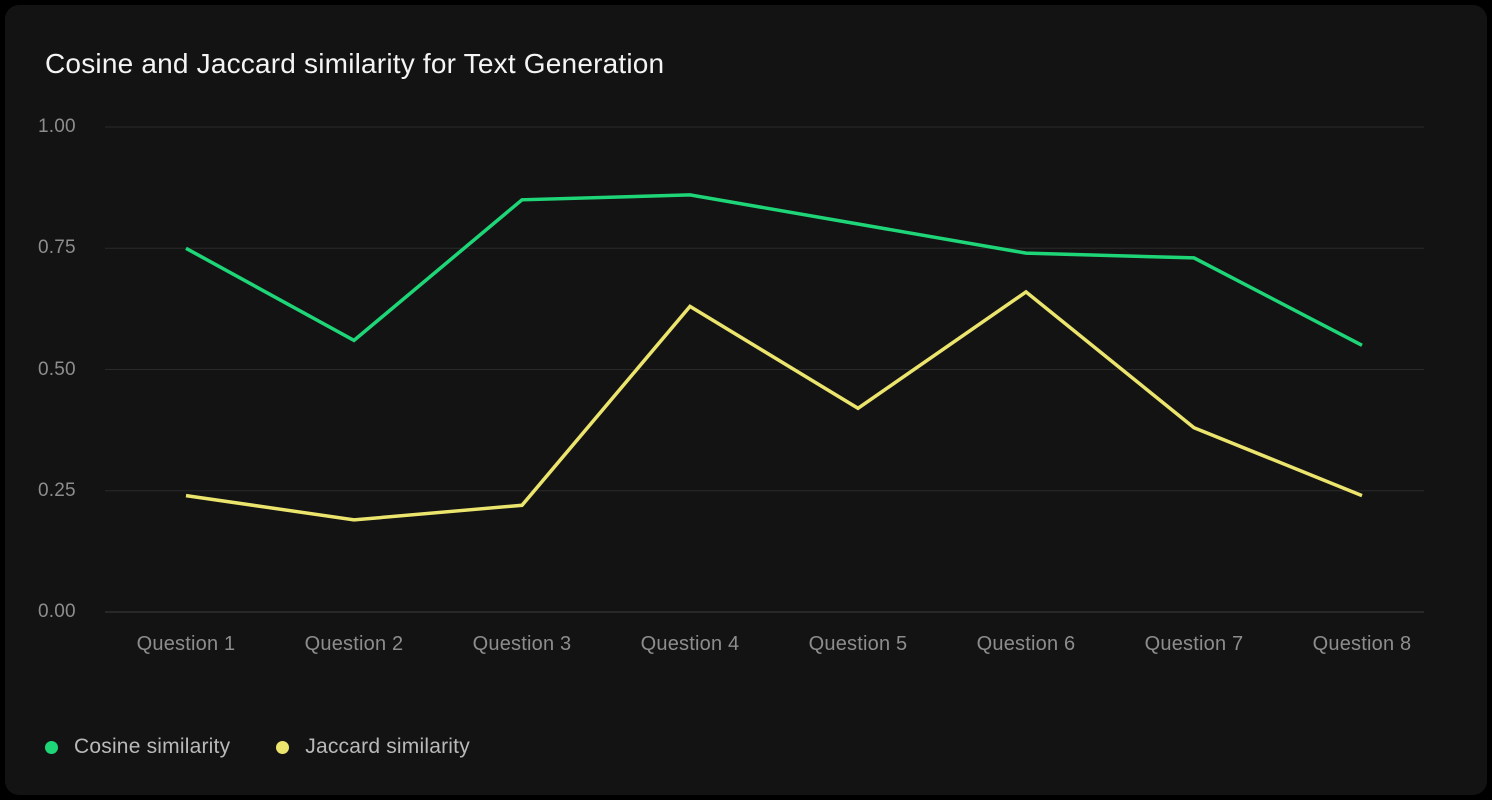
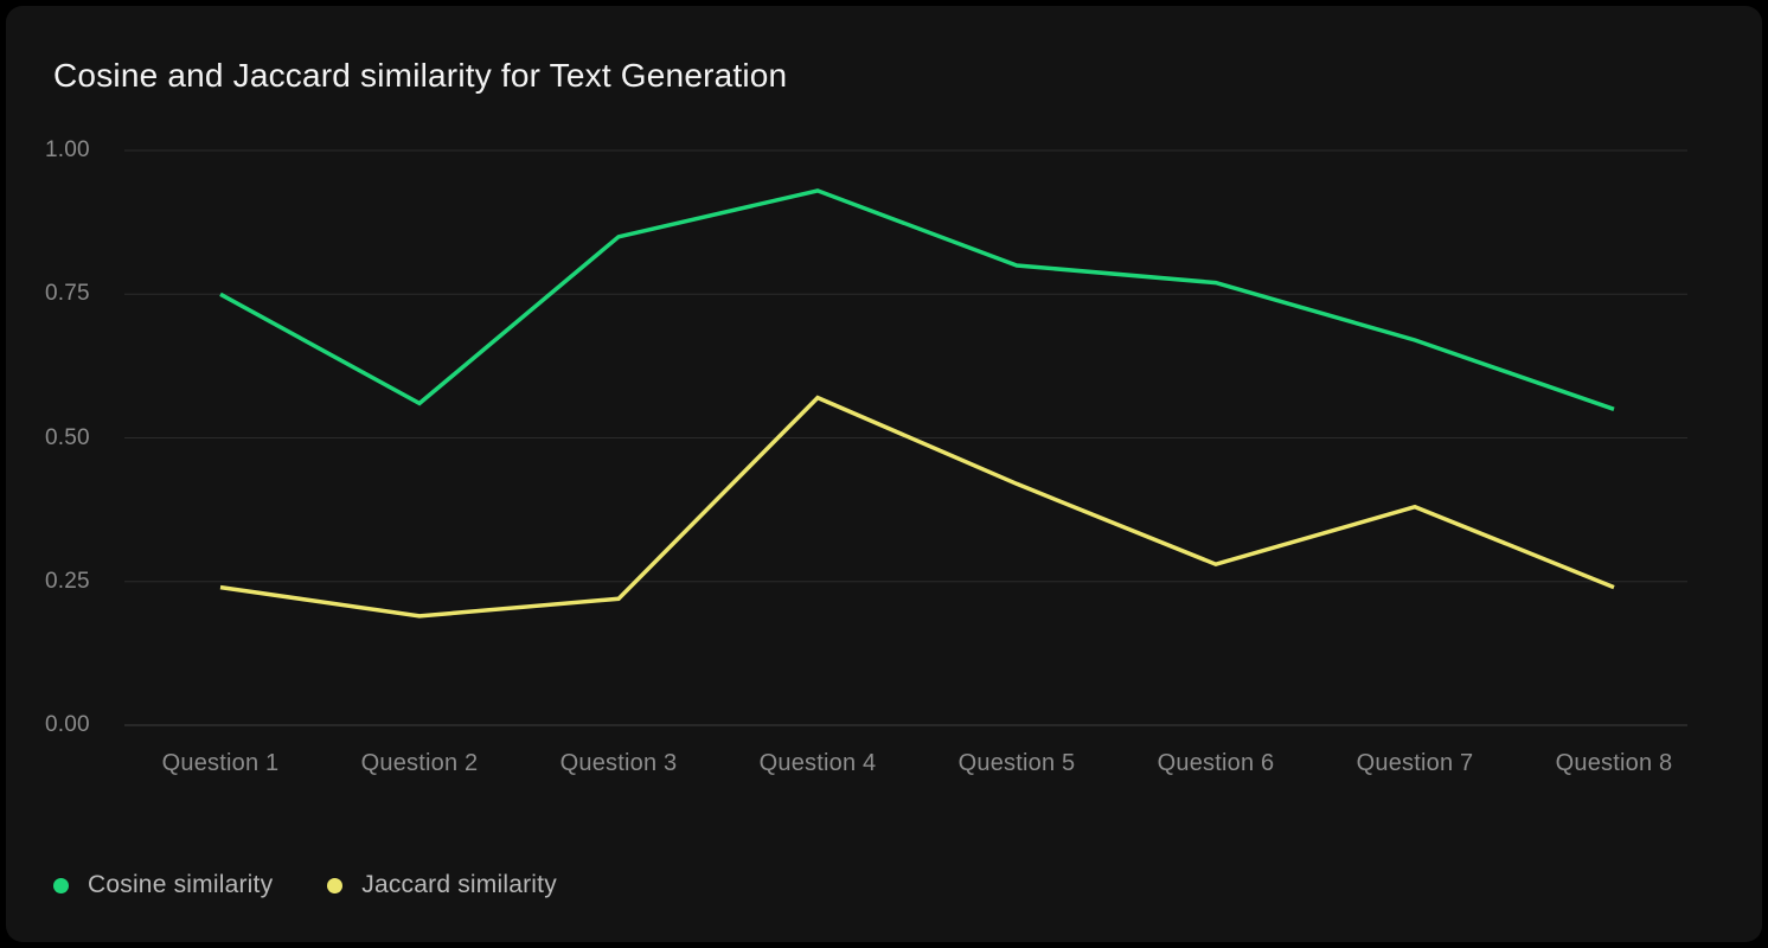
Cosine similarity/Question 4: 0.86 -> 0.93
Jaccard similarity/Question 4: 0.63 -> 0.57
Cosine similarity/Question 6: 0.74 -> 0.77
Jaccard similarity/Question 6: 0.66 -> 0.28
Cosine similarity/Question 7: 0.73 -> 0.67
